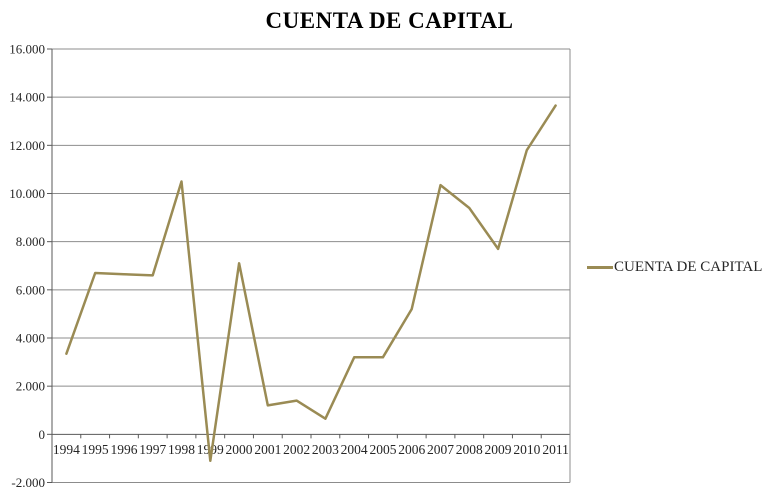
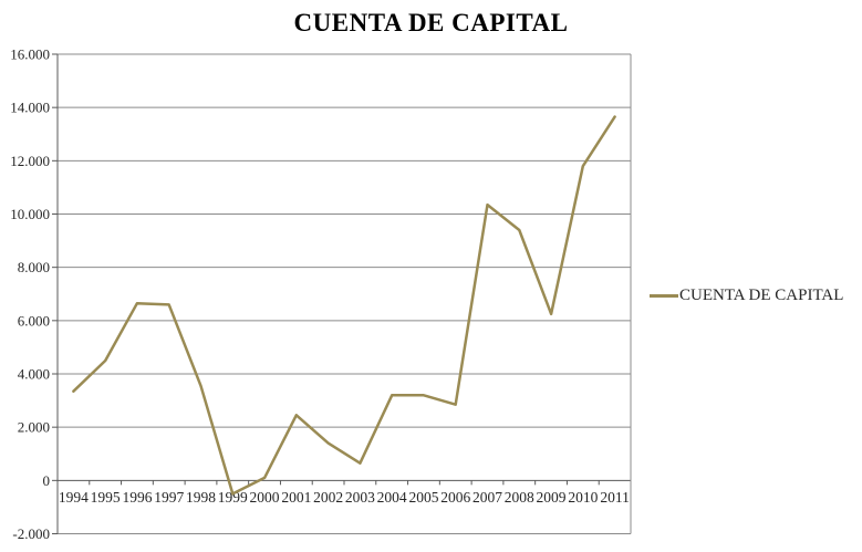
1995: 6700 -> 4500
1998: 10500 -> 3600
1999: -1100 -> -500
2000: 7100 -> 100
2001: 1200 -> 2400
2006: 5200 -> 2800
2009: 7700 -> 6200
